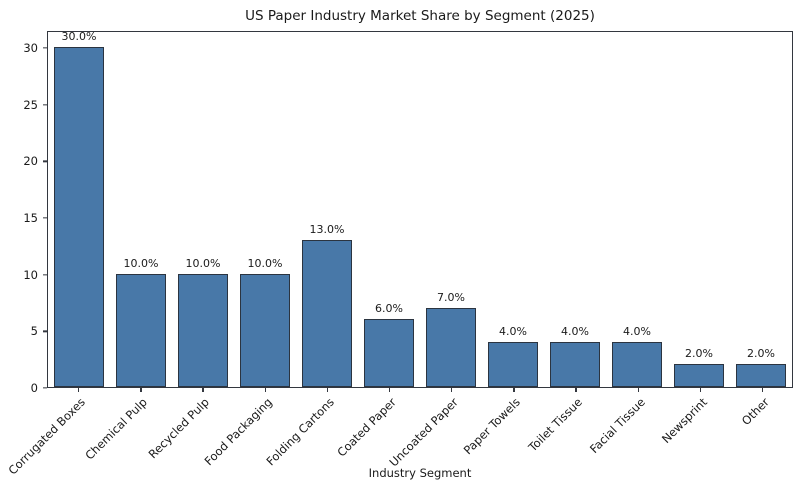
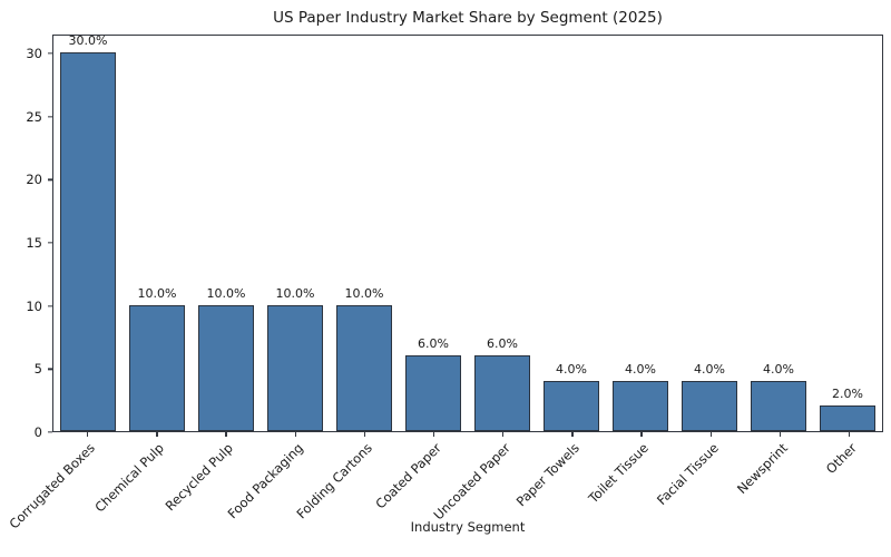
Folding Cartons: 13.0% -> 10.0%
Uncoated Paper: 7.0% -> 6.0%
Newsprint: 2.0% -> 4.0%
